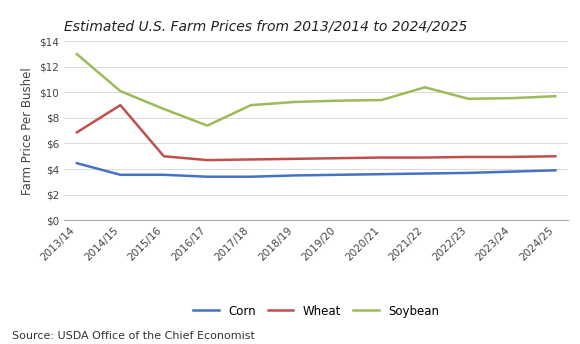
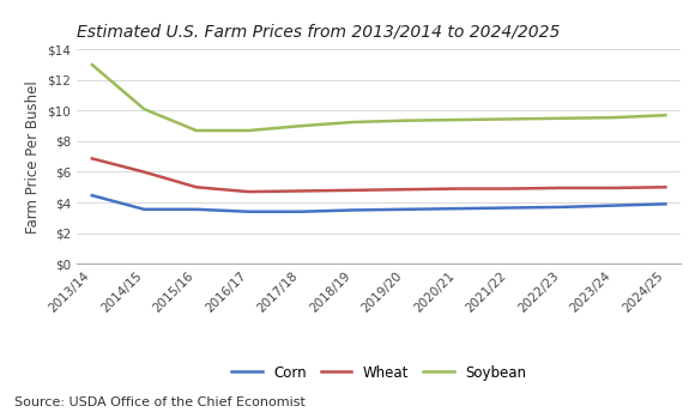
Wheat/2014/15: $9.0 -> $6.0
Soybean/2016/17: $7.4 -> $8.7
Soybean/2021/22: $10.4 -> $9.4
